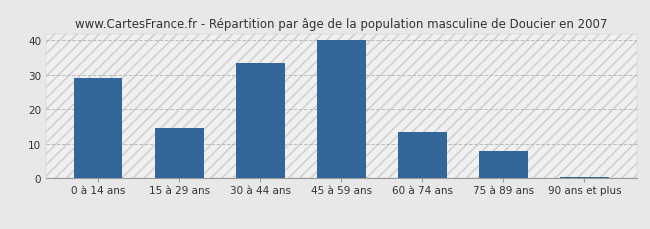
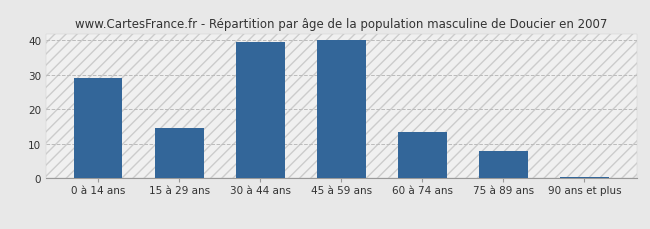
30 à 44 ans: 33.5 -> 39.5
